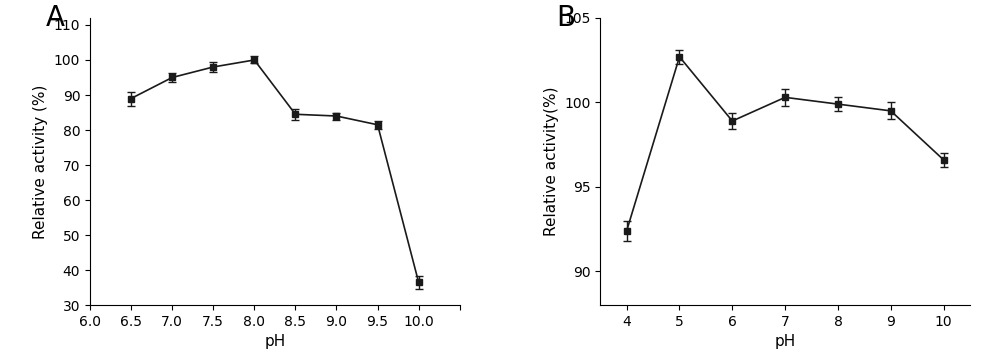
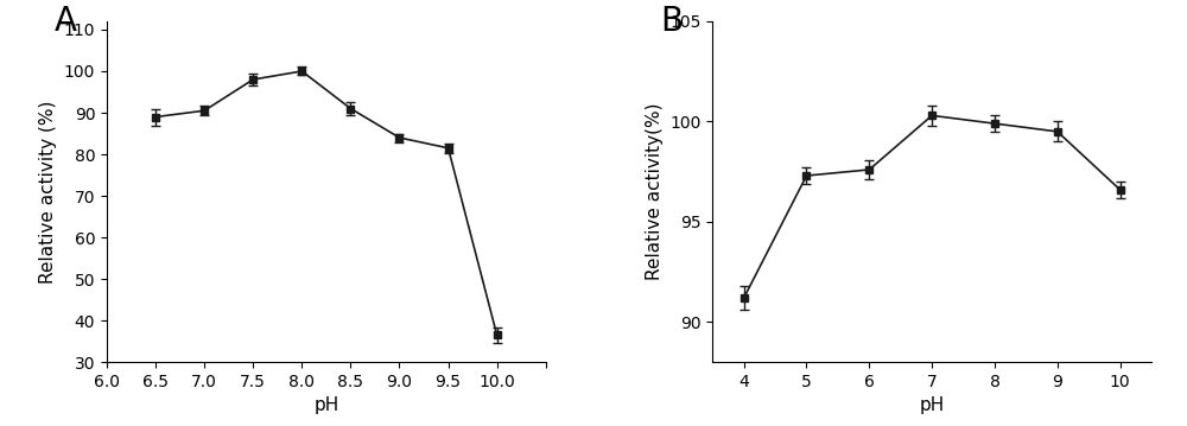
7.0: 95.0 -> 90.5
8.5: 84.5 -> 91.0
4: 92.4 -> 91.2
5: 102.7 -> 97.3
6: 98.9 -> 97.6
